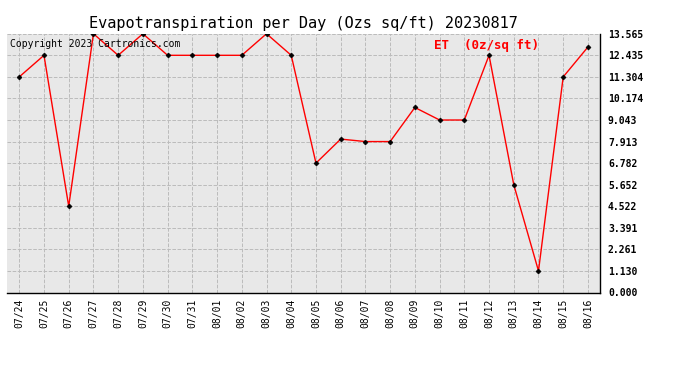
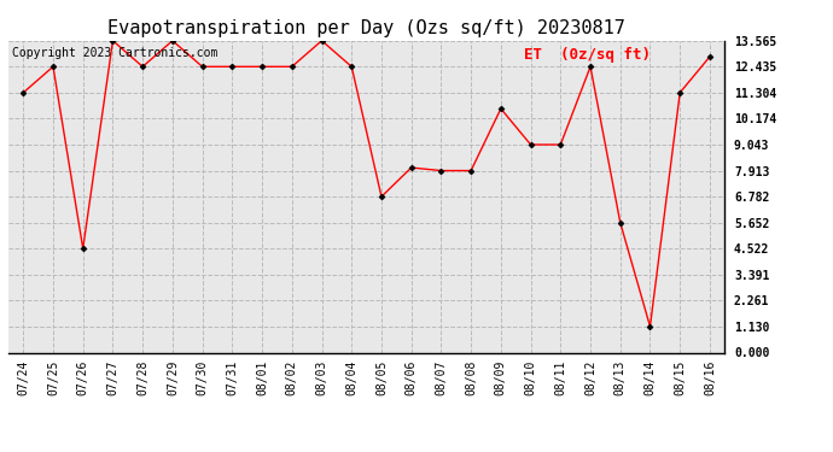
08/09: 9.7 -> 10.6
